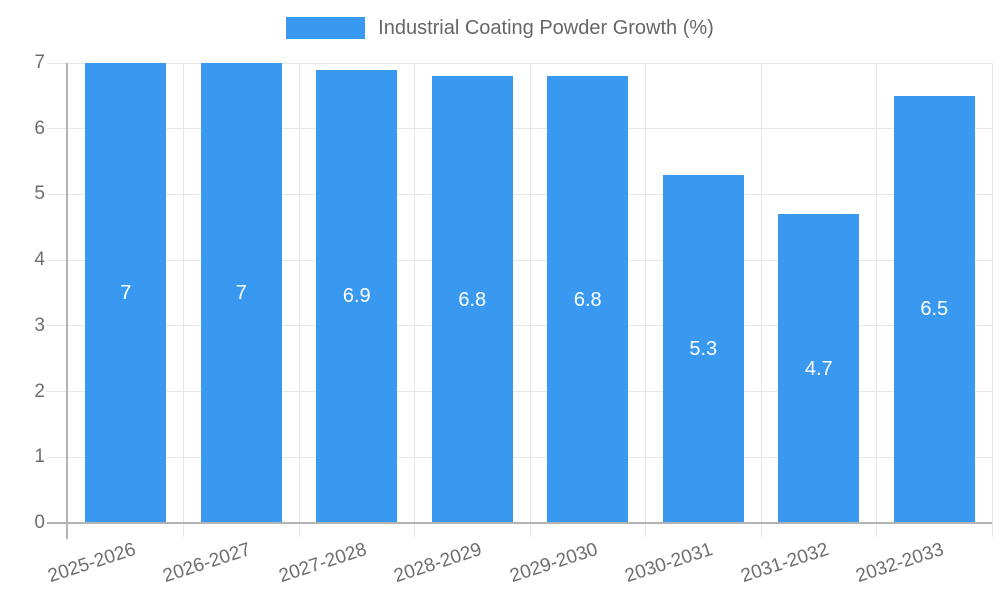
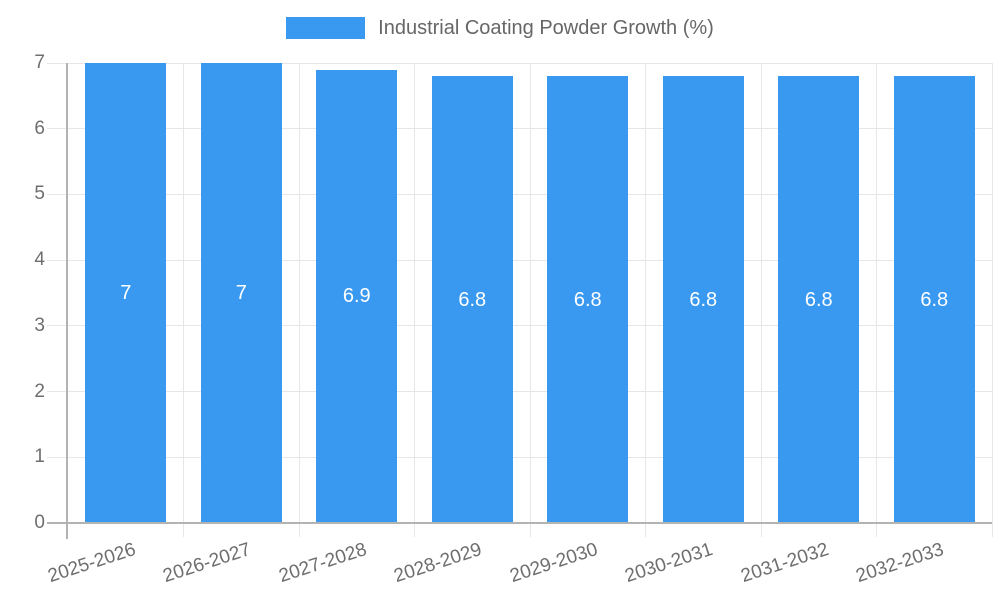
2030-2031: 5.3 -> 6.8
2031-2032: 4.7 -> 6.8
2032-2033: 6.5 -> 6.8
